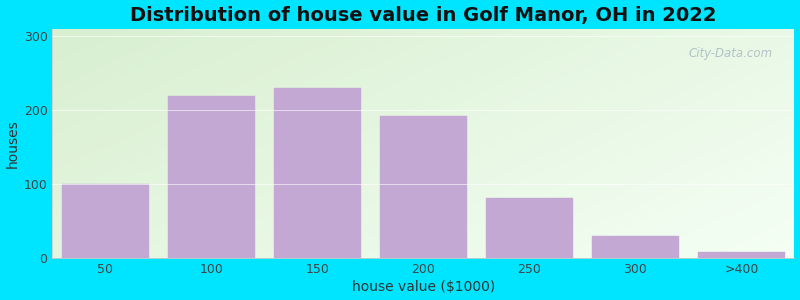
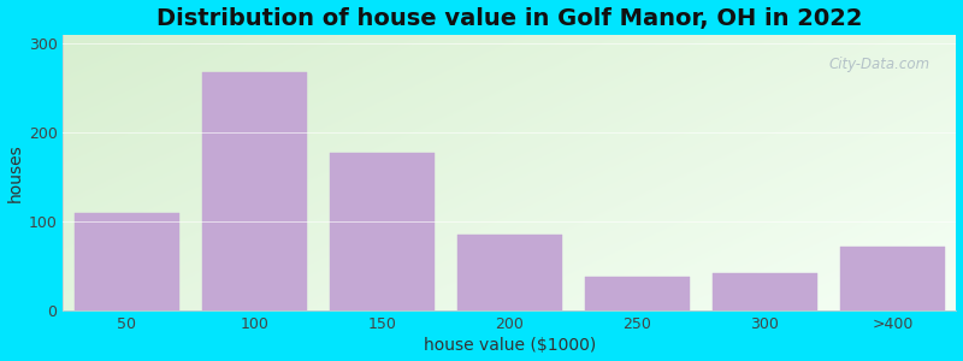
50: 100 -> 110
100: 220 -> 268
150: 230 -> 178
200: 193 -> 86
250: 82 -> 38
300: 30 -> 42
>400: 8 -> 72
